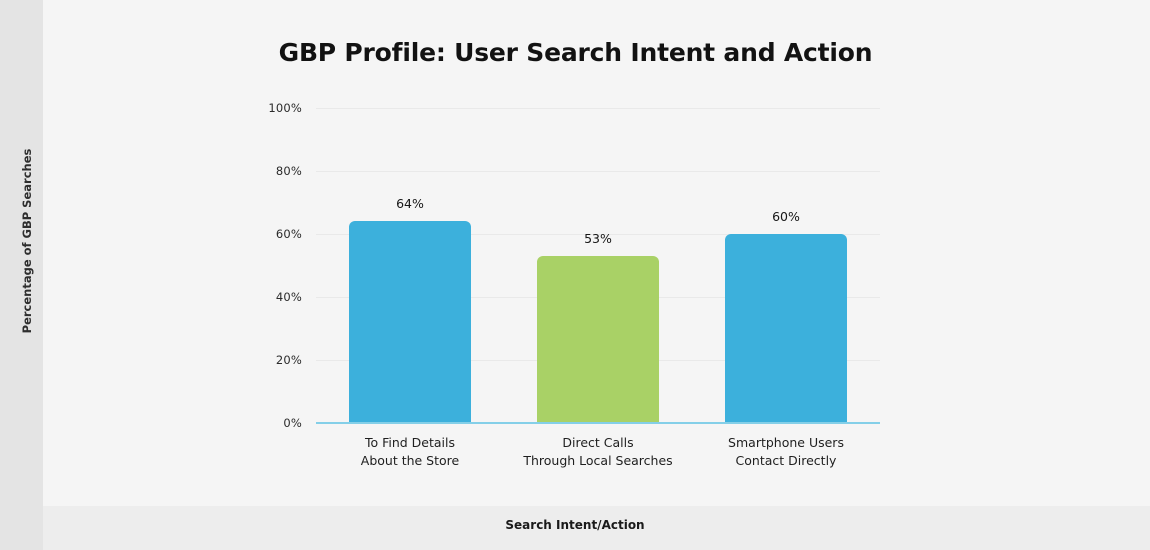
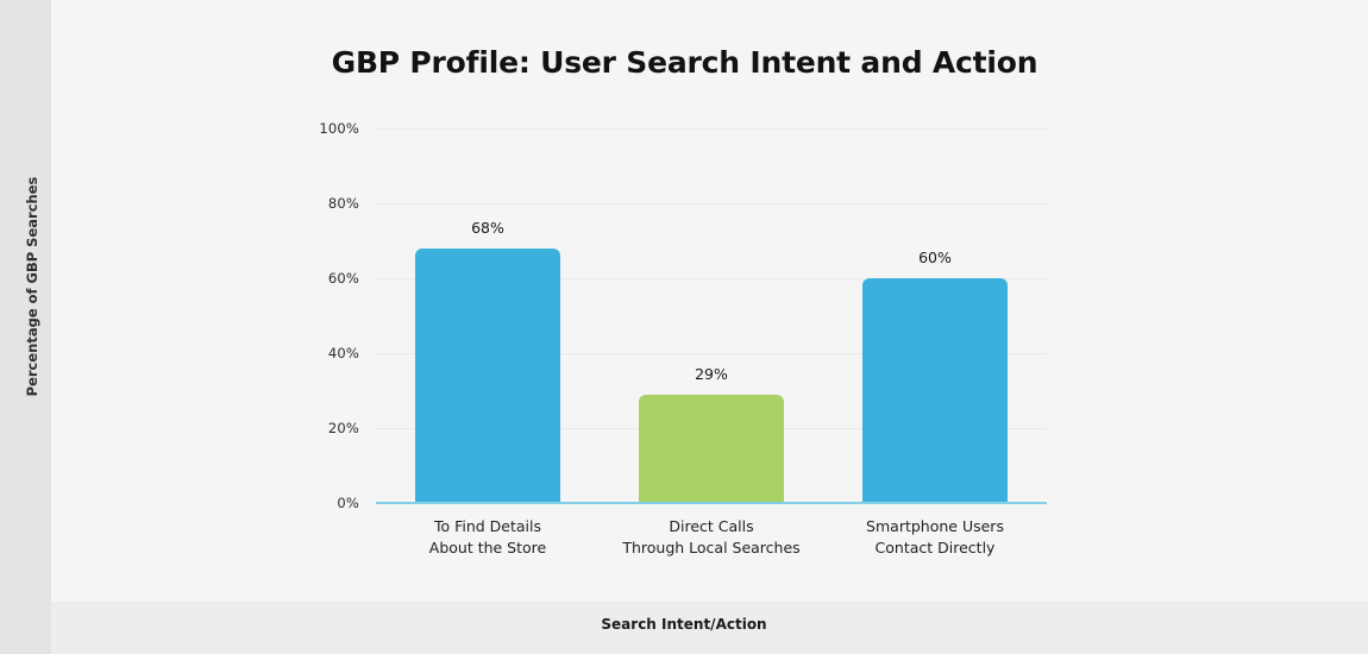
To Find Details About the Store: 64% -> 68%
Direct Calls Through Local Searches: 53% -> 29%
